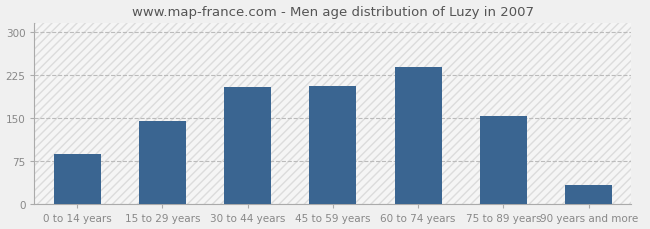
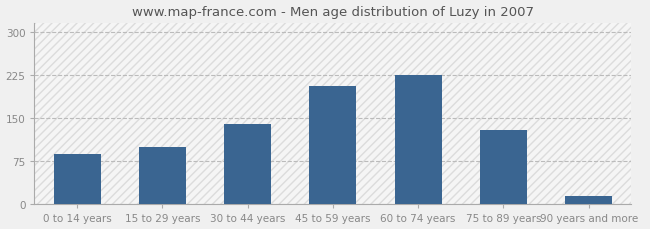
15 to 29 years: 144 -> 100
30 to 44 years: 204 -> 140
60 to 74 years: 238 -> 225
75 to 89 years: 154 -> 130
90 years and more: 34 -> 15
